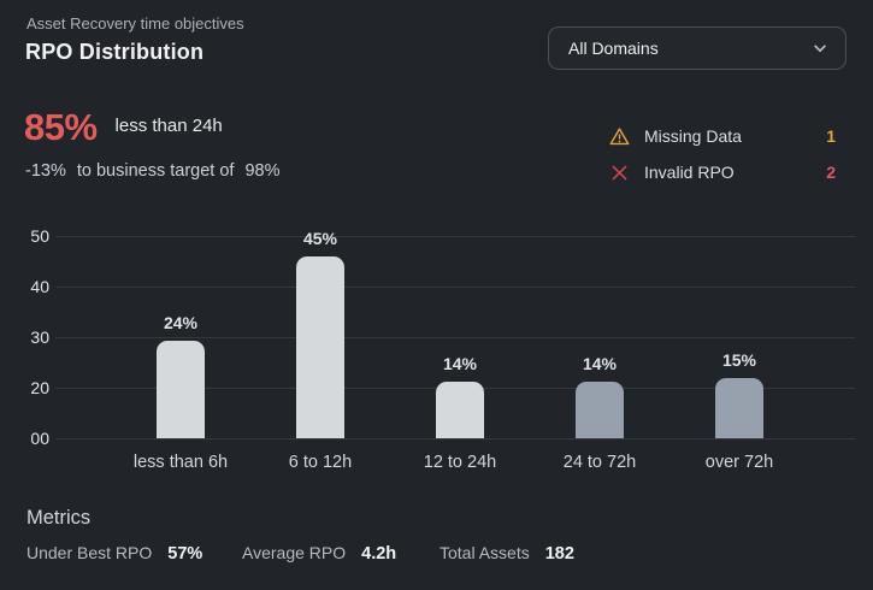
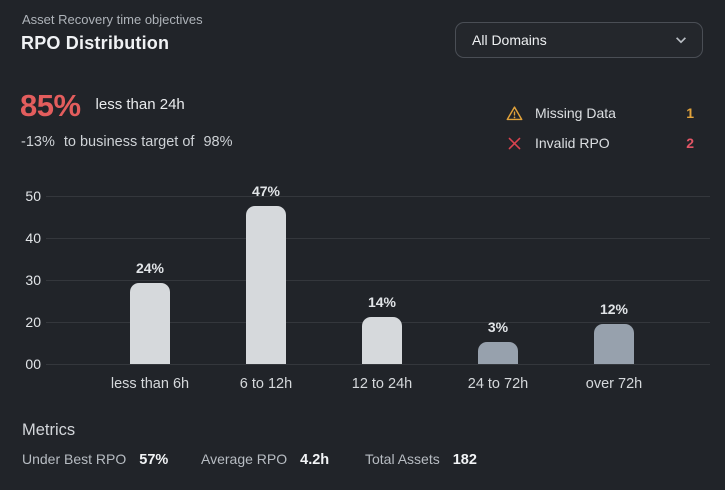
6 to 12h: 45% -> 47%
24 to 72h: 14% -> 3%
over 72h: 15% -> 12%
